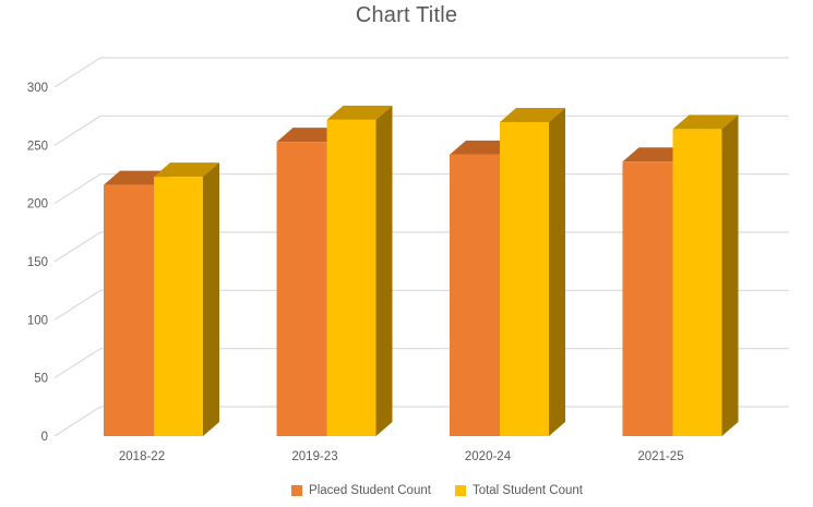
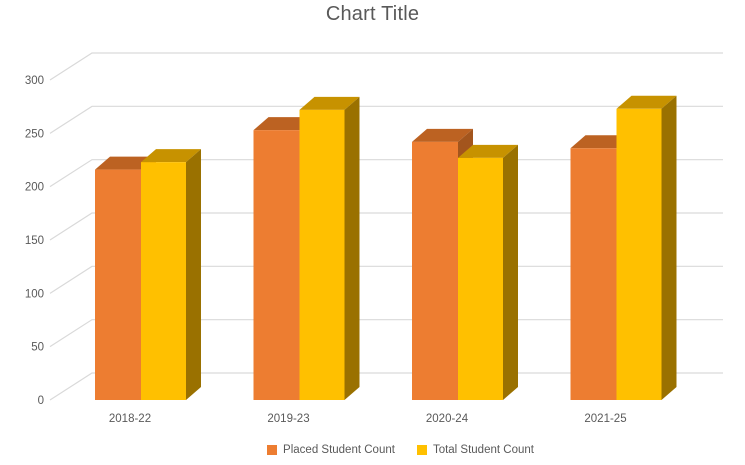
Total Student Count/2020-24: 270 -> 227
Total Student Count/2021-25: 264 -> 273
